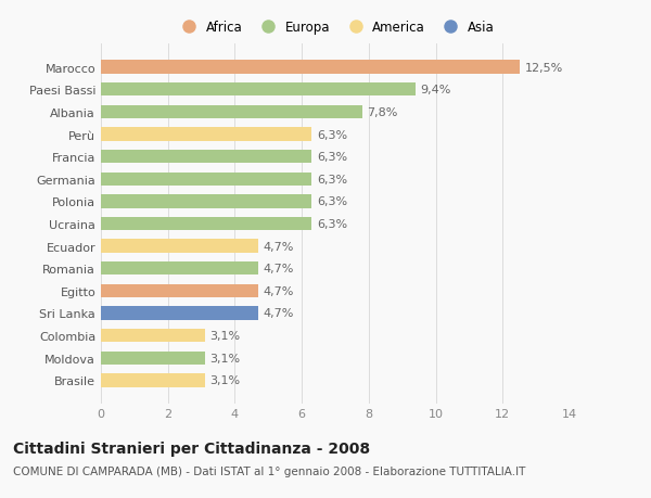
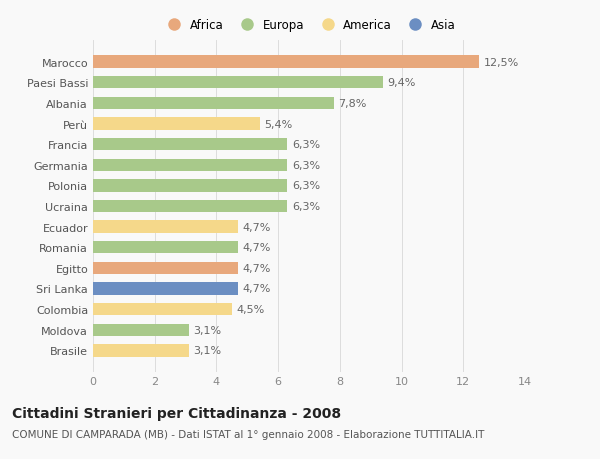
Perù: 6,3% -> 5,4%
Colombia: 3,1% -> 4,5%
